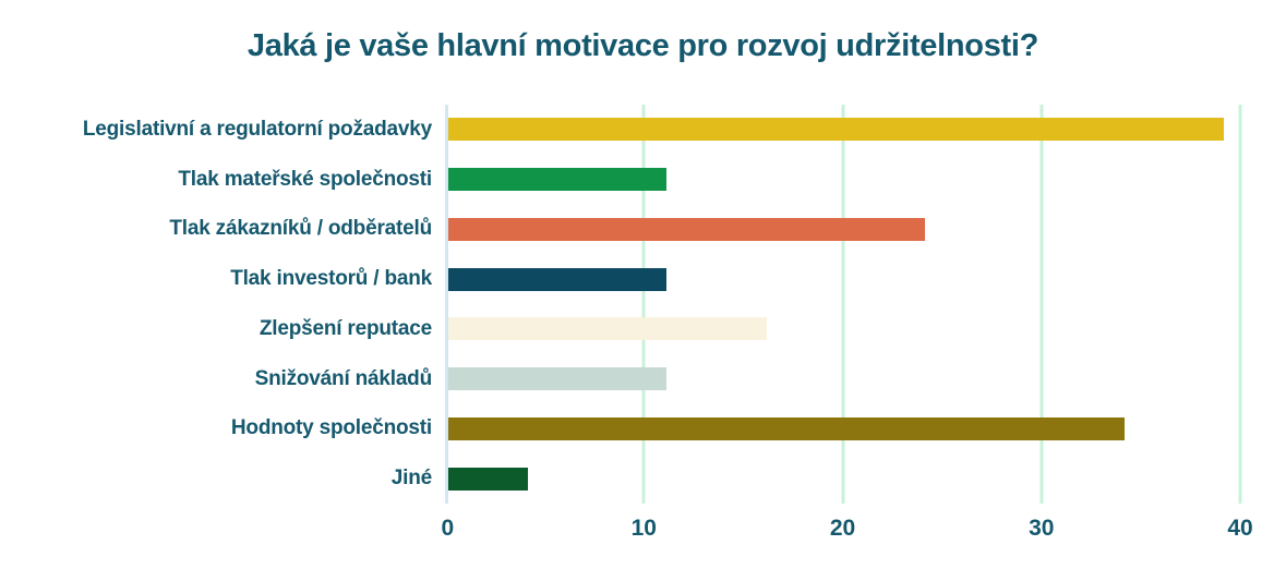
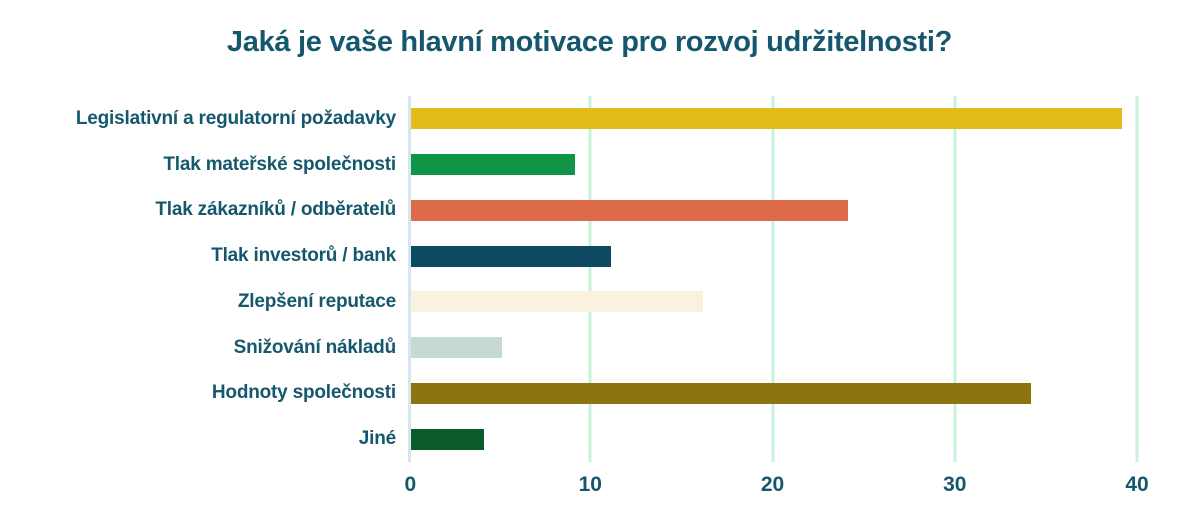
Tlak mateřské společnosti: 11 -> 9
Snižování nákladů: 11 -> 5
